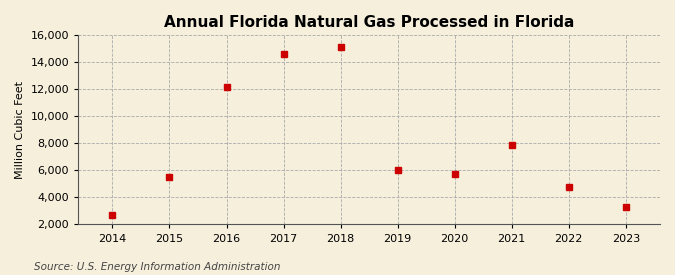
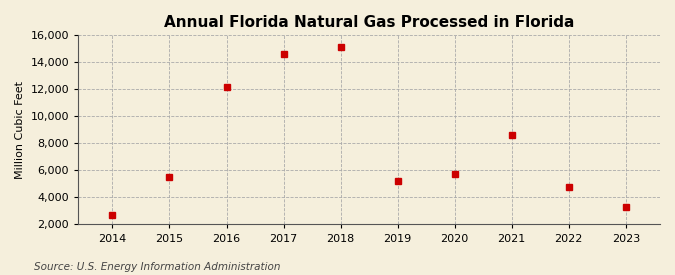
2019: 6,000 -> 5,200
2021: 7,900 -> 8,600
